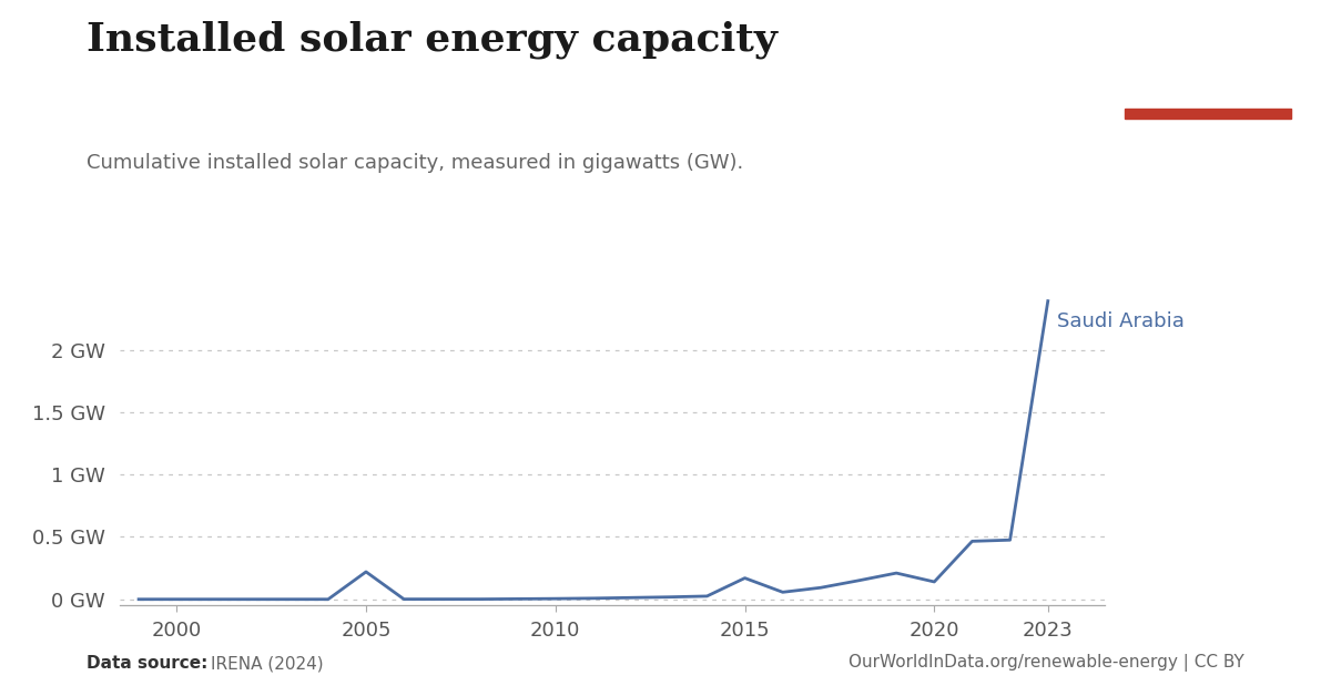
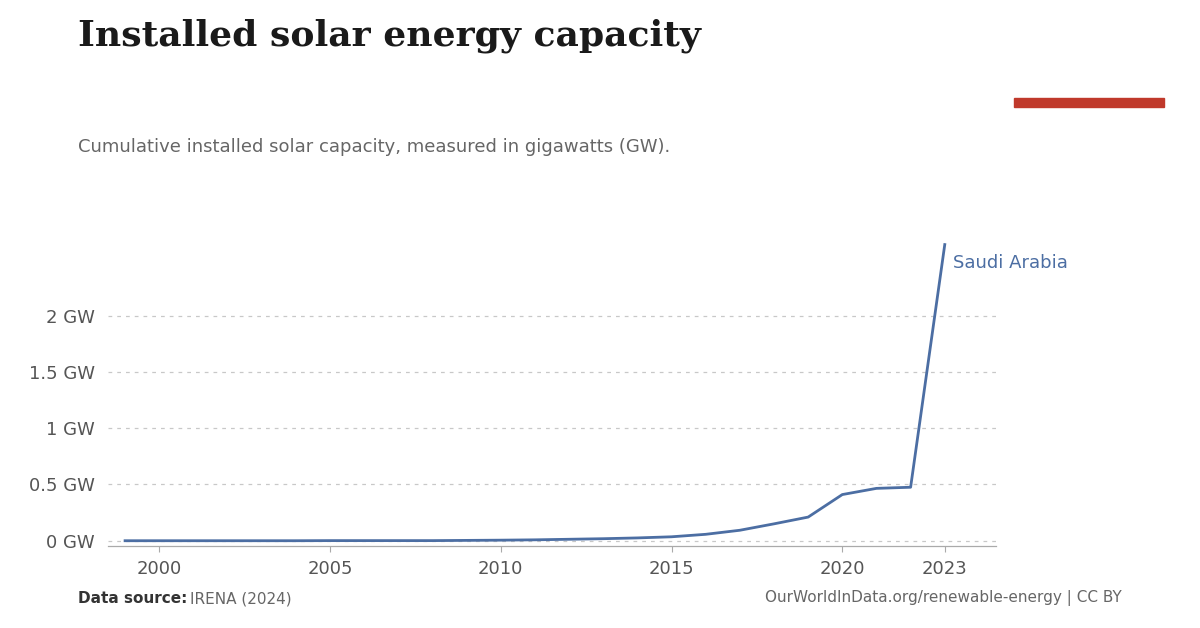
2005: 0.22 GW -> 0.00 GW
2015: 0.17 GW -> 0.04 GW
2020: 0.14 GW -> 0.41 GW
2023: 2.39 GW -> 2.63 GW
